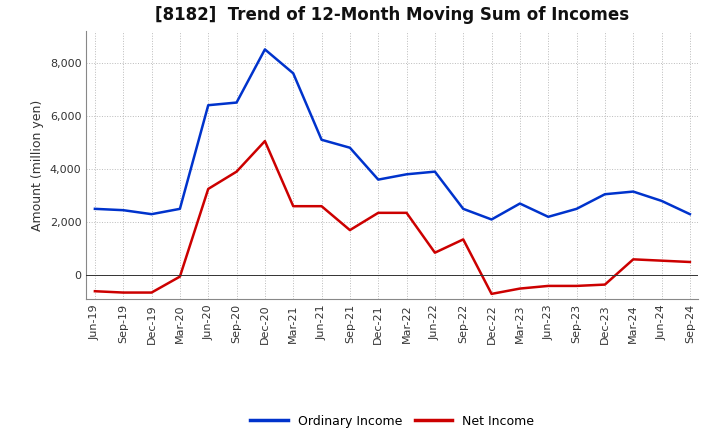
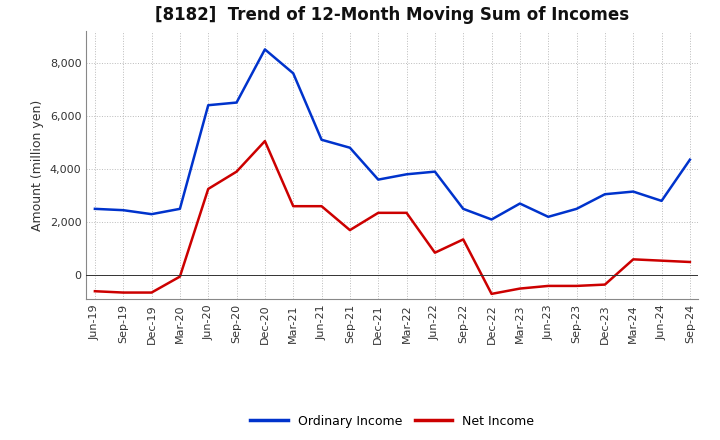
Ordinary Income/Sep-24: 2,300 -> 4,350
